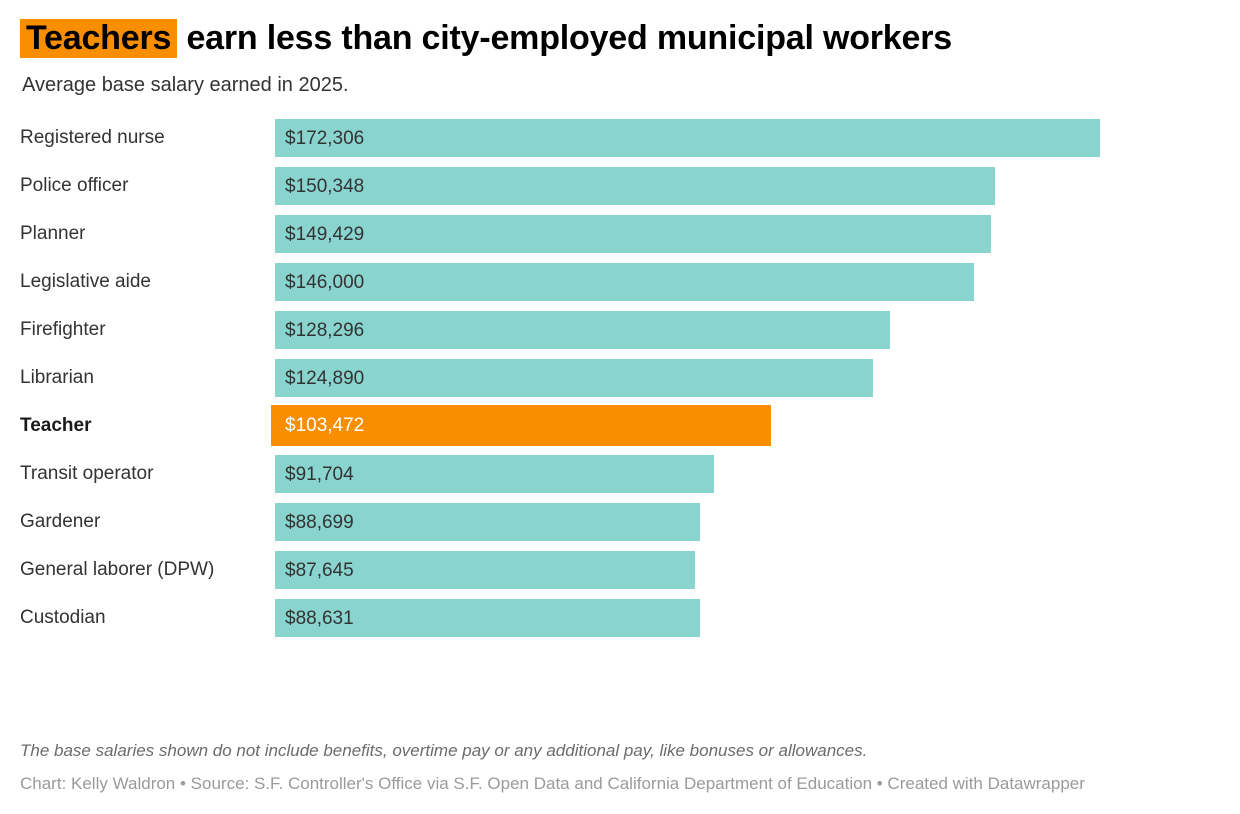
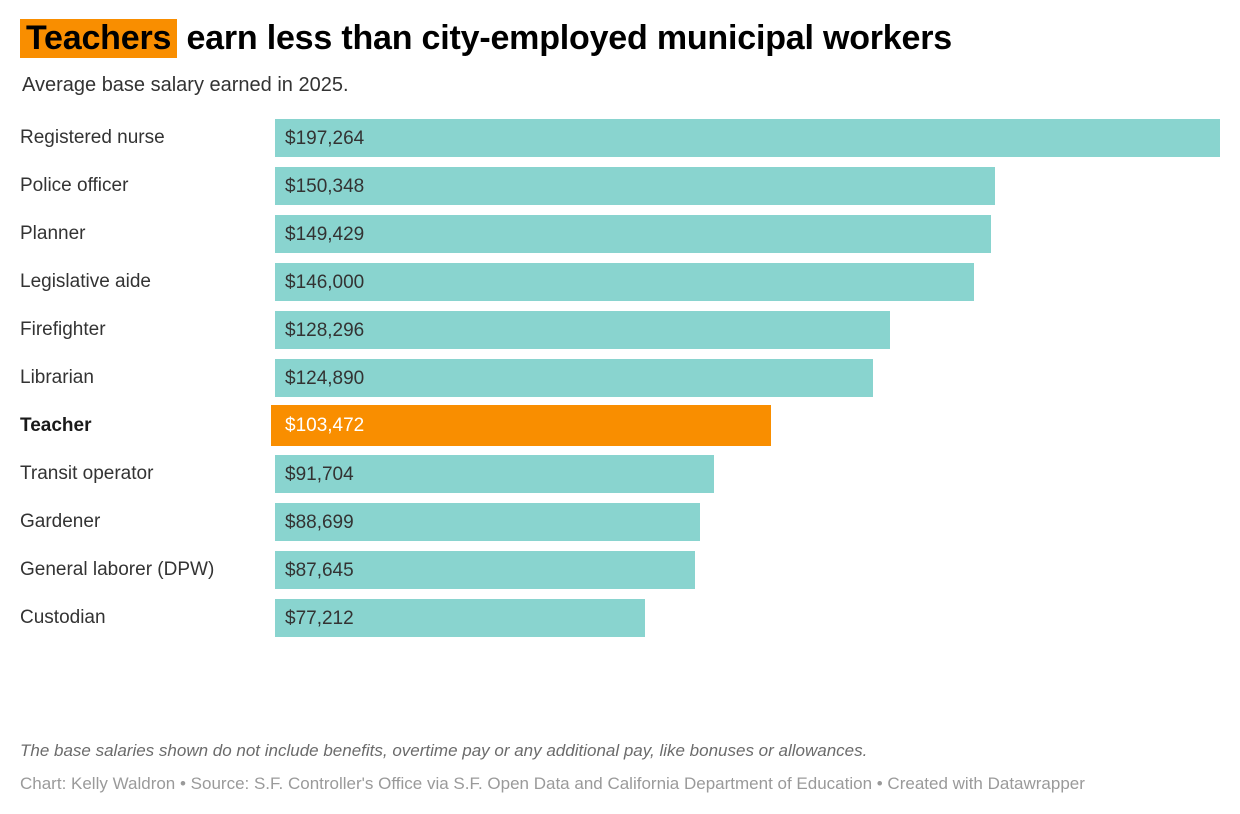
Registered nurse: $172,306 -> $197,264
Custodian: $88,631 -> $77,212
